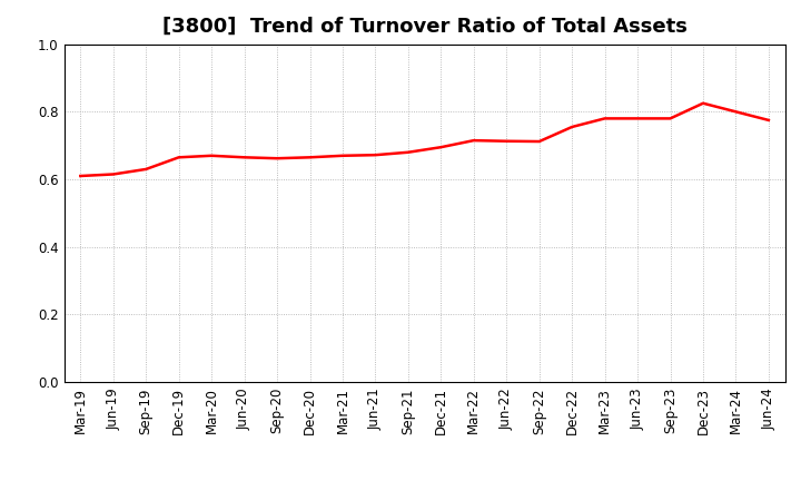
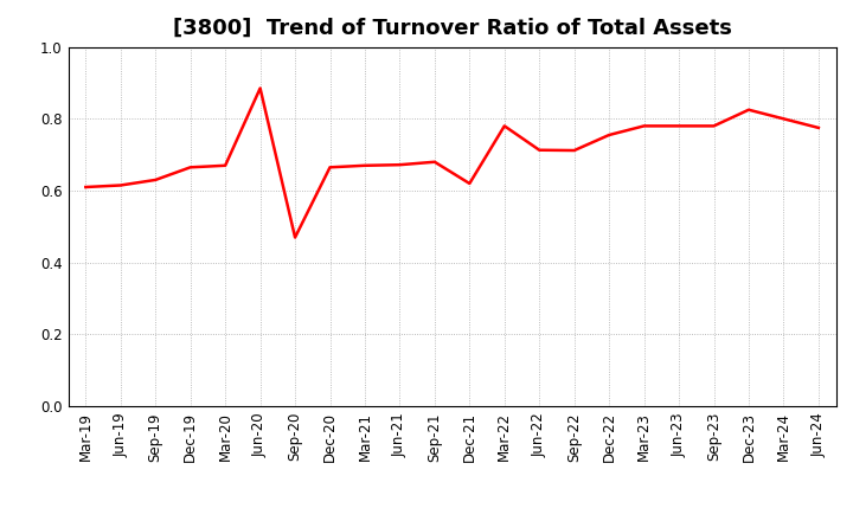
Jun-20: 0.665 -> 0.885
Sep-20: 0.662 -> 0.470
Dec-21: 0.695 -> 0.620
Mar-22: 0.715 -> 0.780
